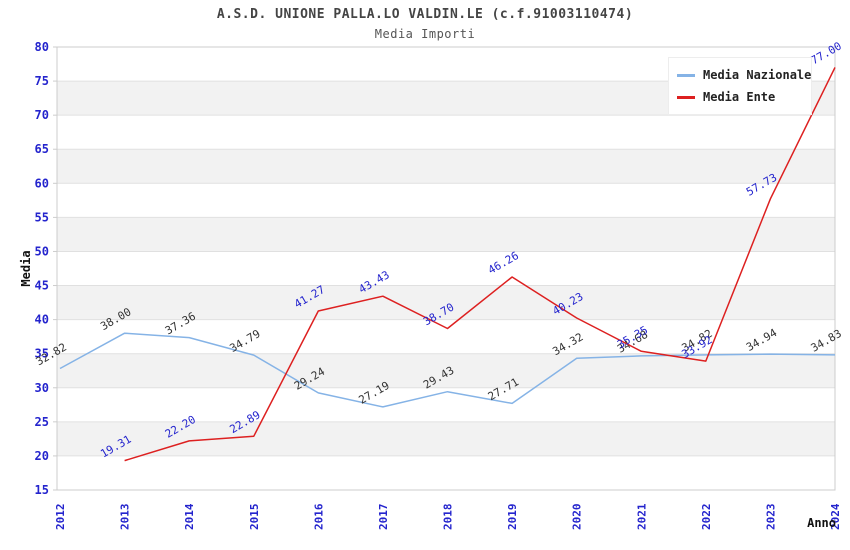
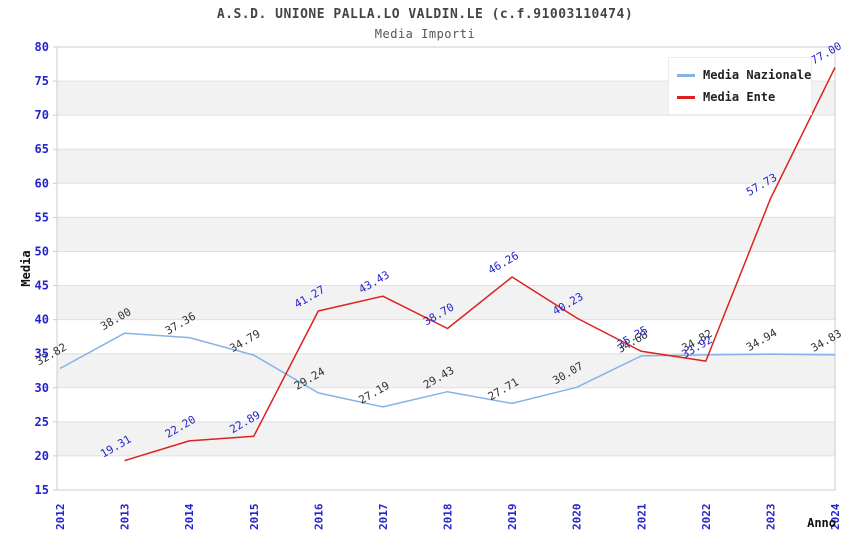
Media Nazionale/2020: 34.32 -> 30.07
